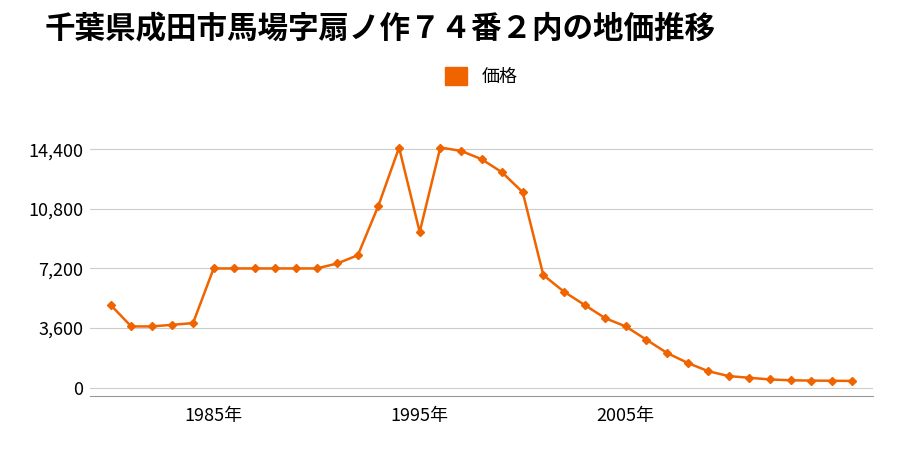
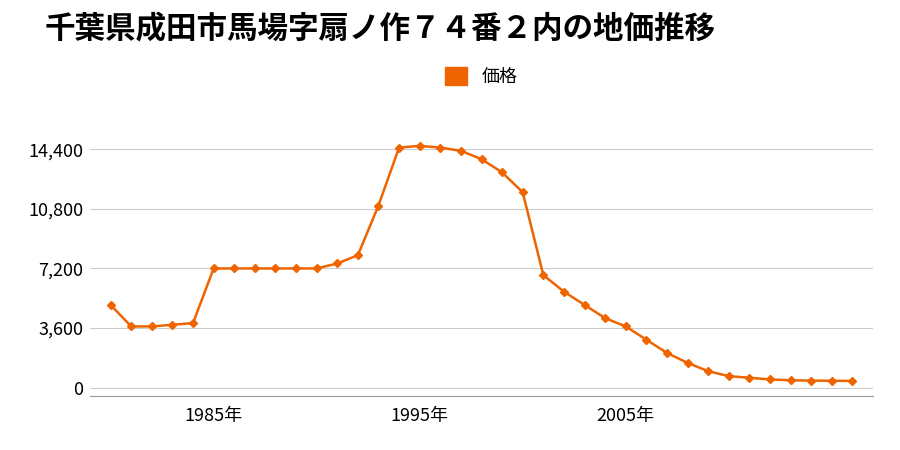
1995年: 9,400 -> 14,600
